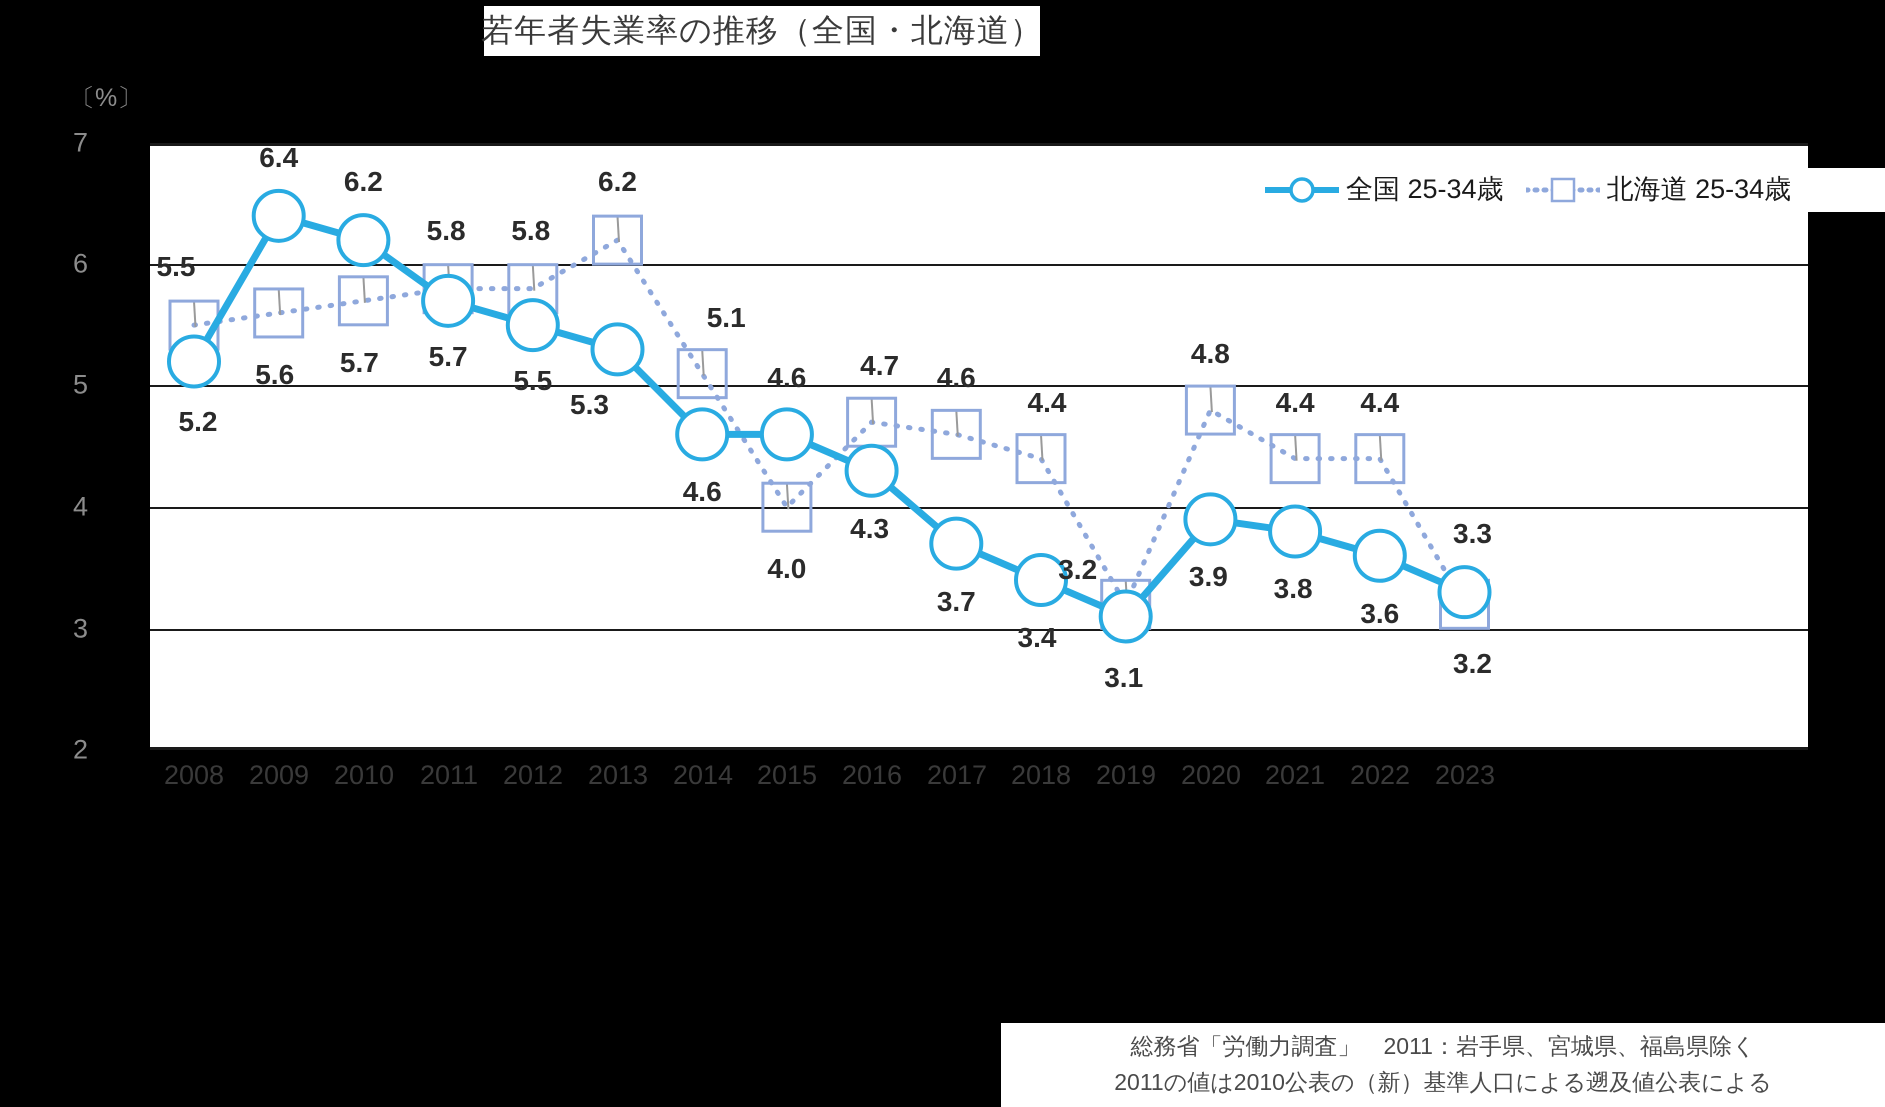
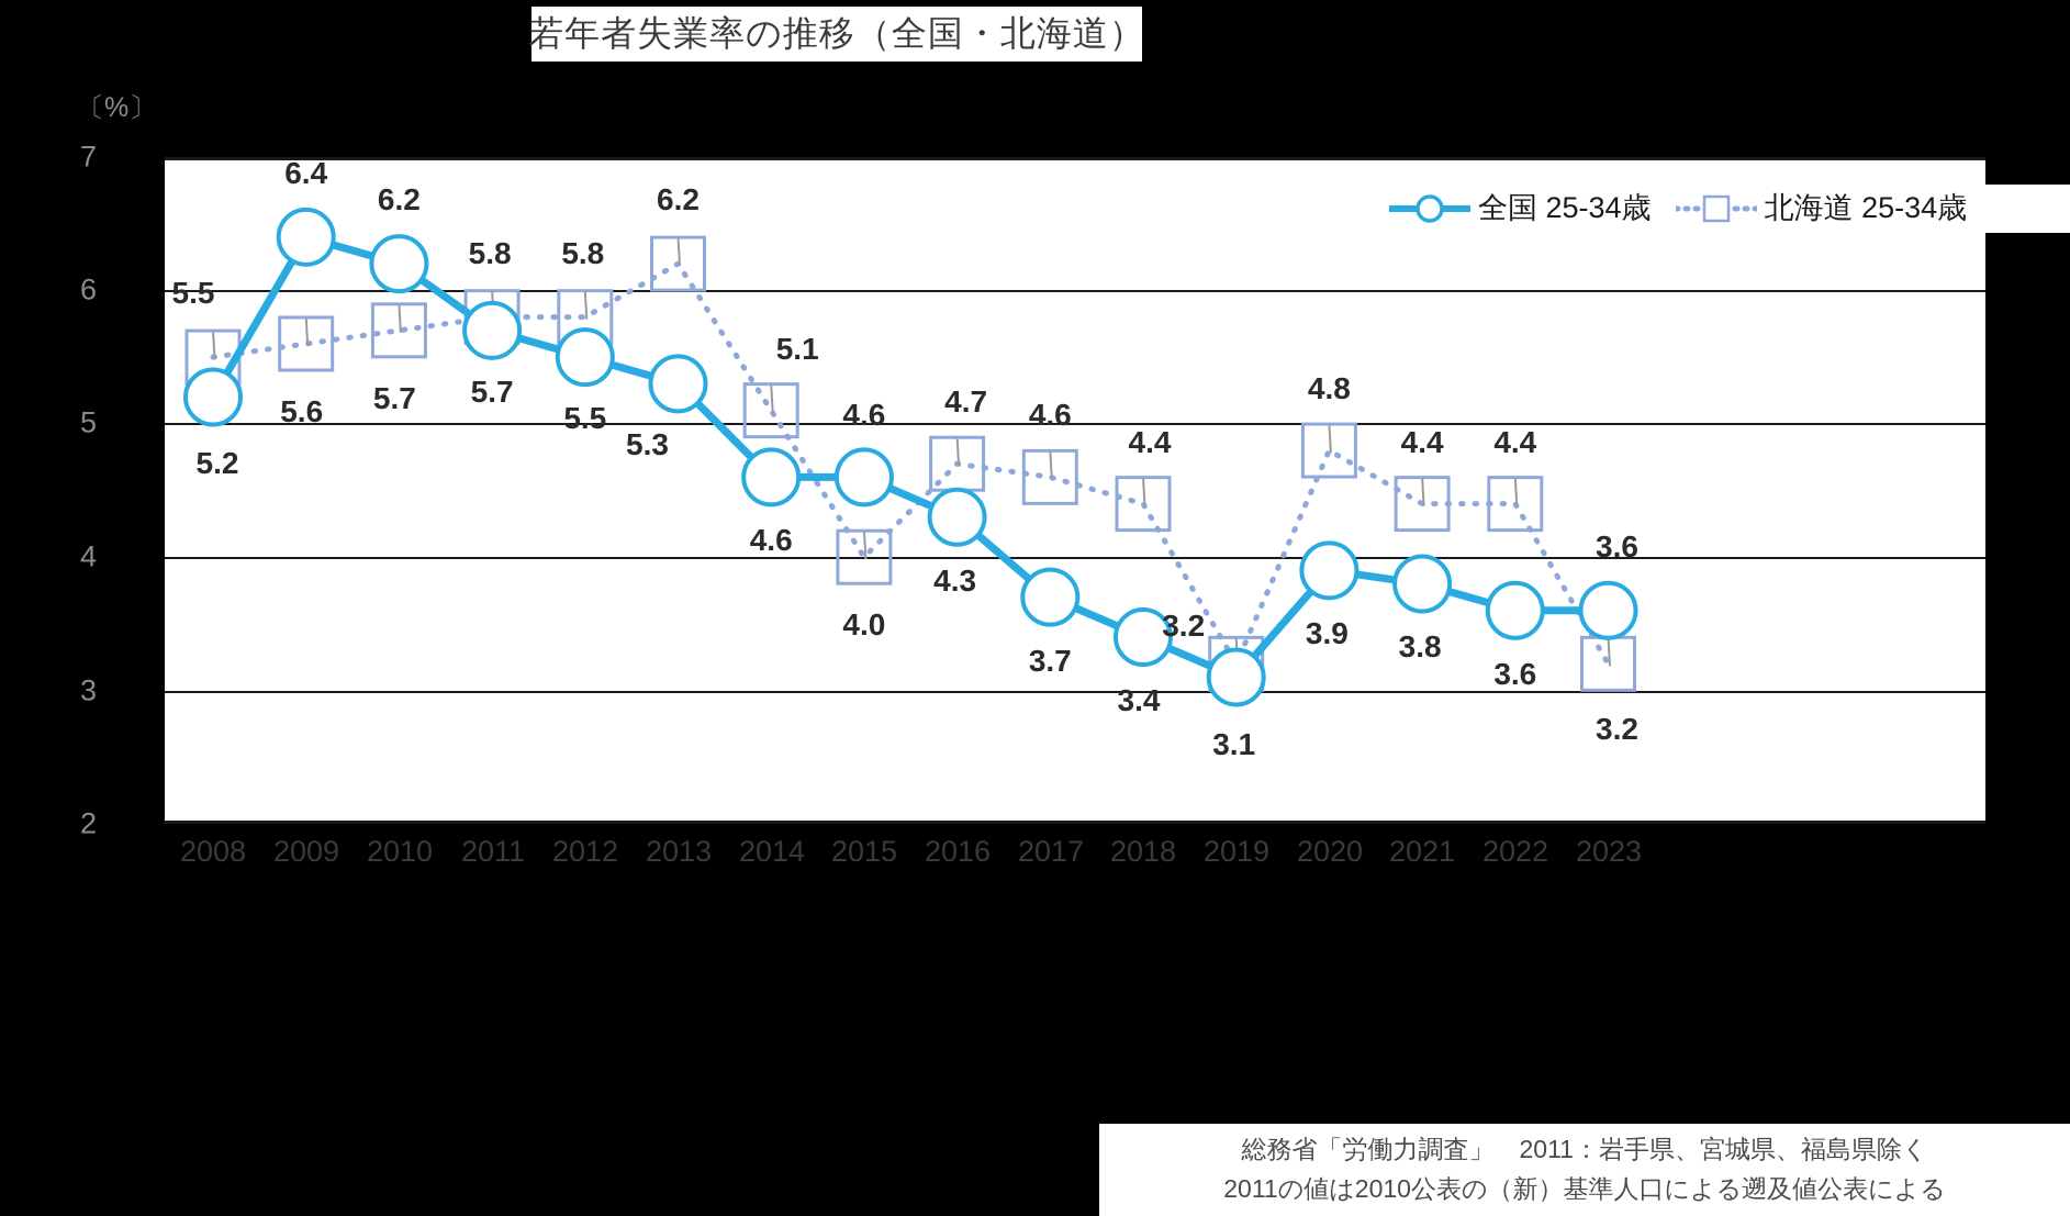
全国 25-34歳/2023: 3.3 -> 3.6
